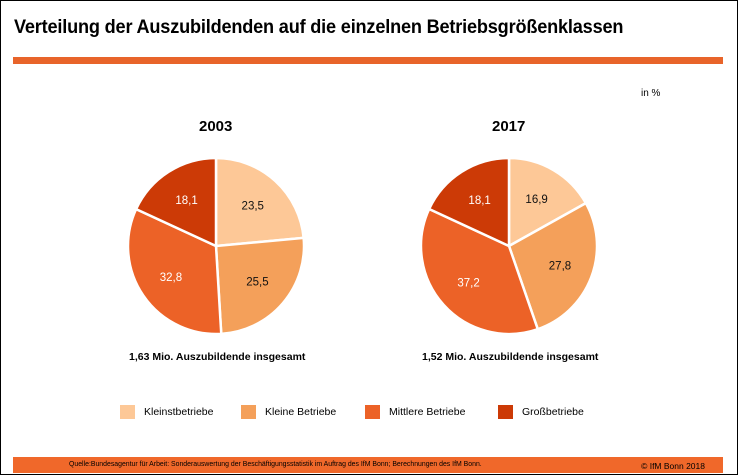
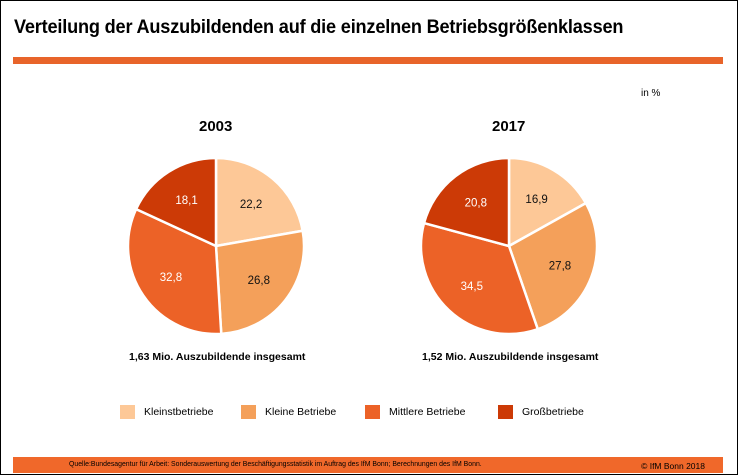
2003/Kleinstbetriebe: 23,5 -> 22,2
2003/Kleine Betriebe: 25,5 -> 26,8
2017/Mittlere Betriebe: 37,2 -> 34,5
2017/Großbetriebe: 18,1 -> 20,8
